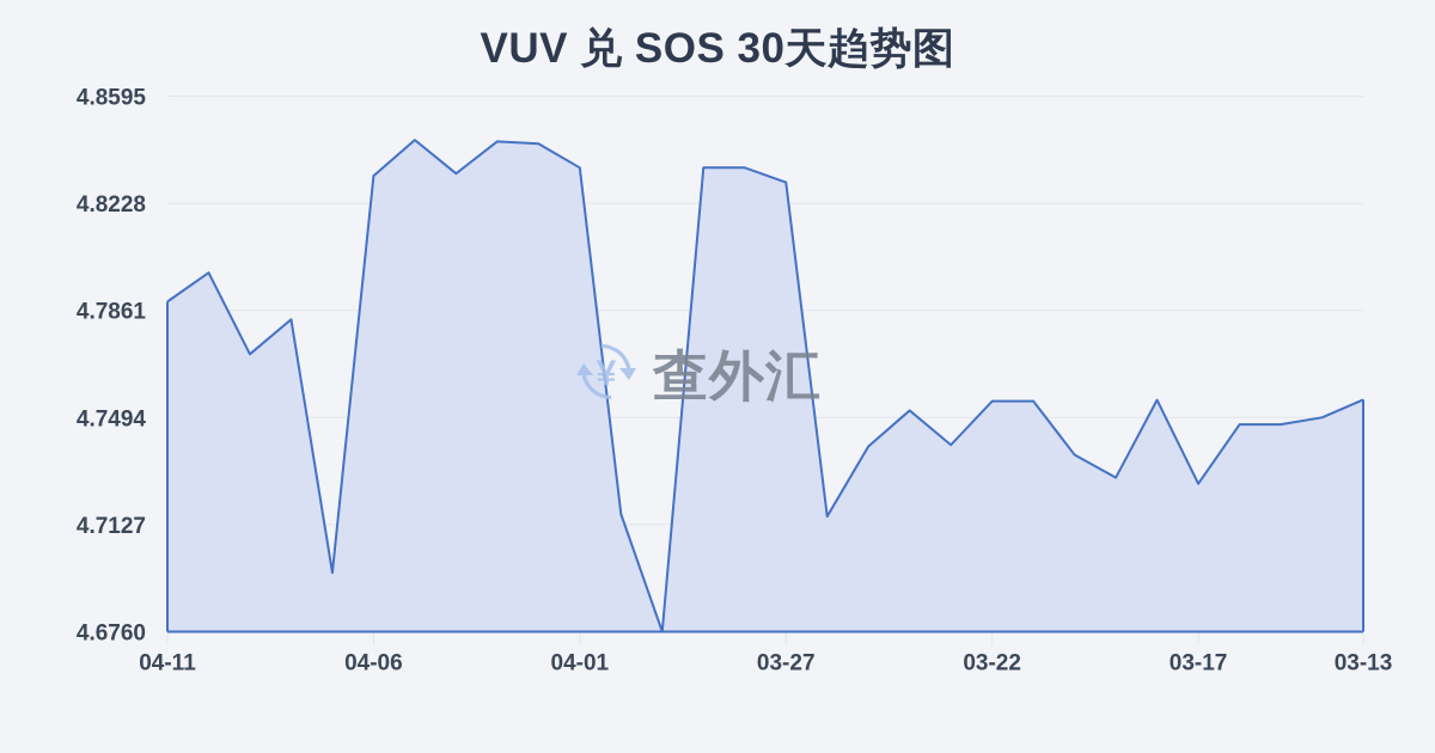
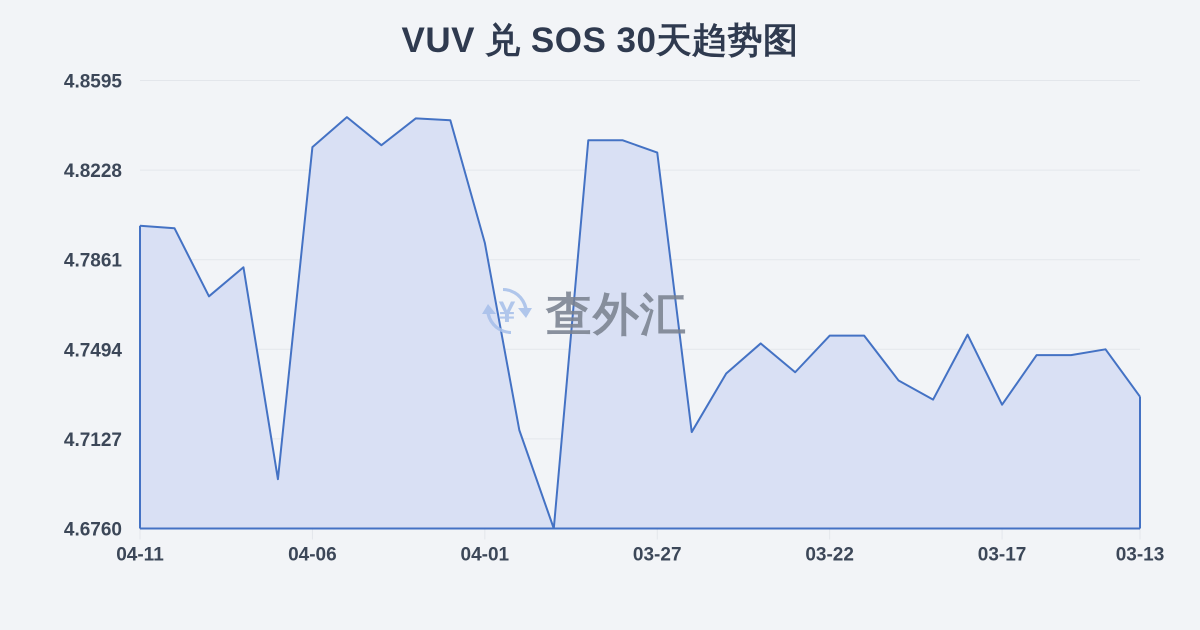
04-11: 4.789 -> 4.800
04-01: 4.835 -> 4.793
03-13: 4.755 -> 4.730
